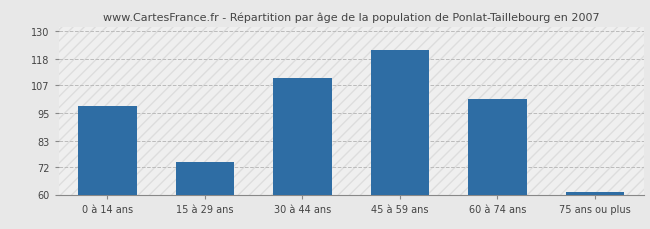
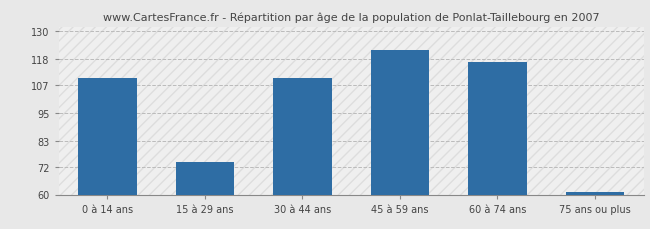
0 à 14 ans: 98 -> 110
60 à 74 ans: 101 -> 117
